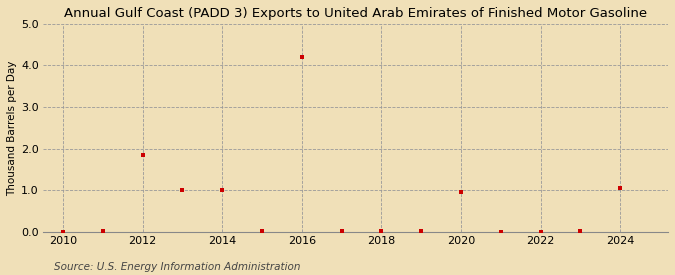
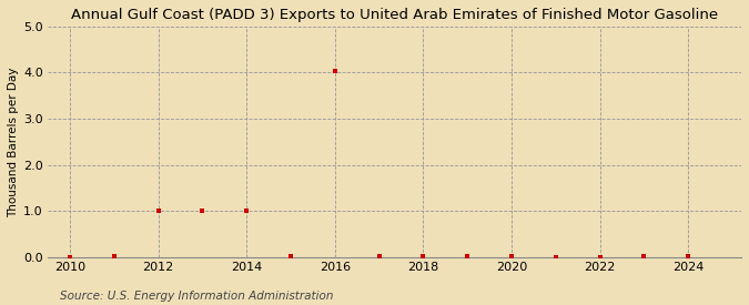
2012: 1.85 -> 1.00
2016: 4.20 -> 4.03
2020: 0.95 -> 0.02
2024: 1.05 -> 0.02
